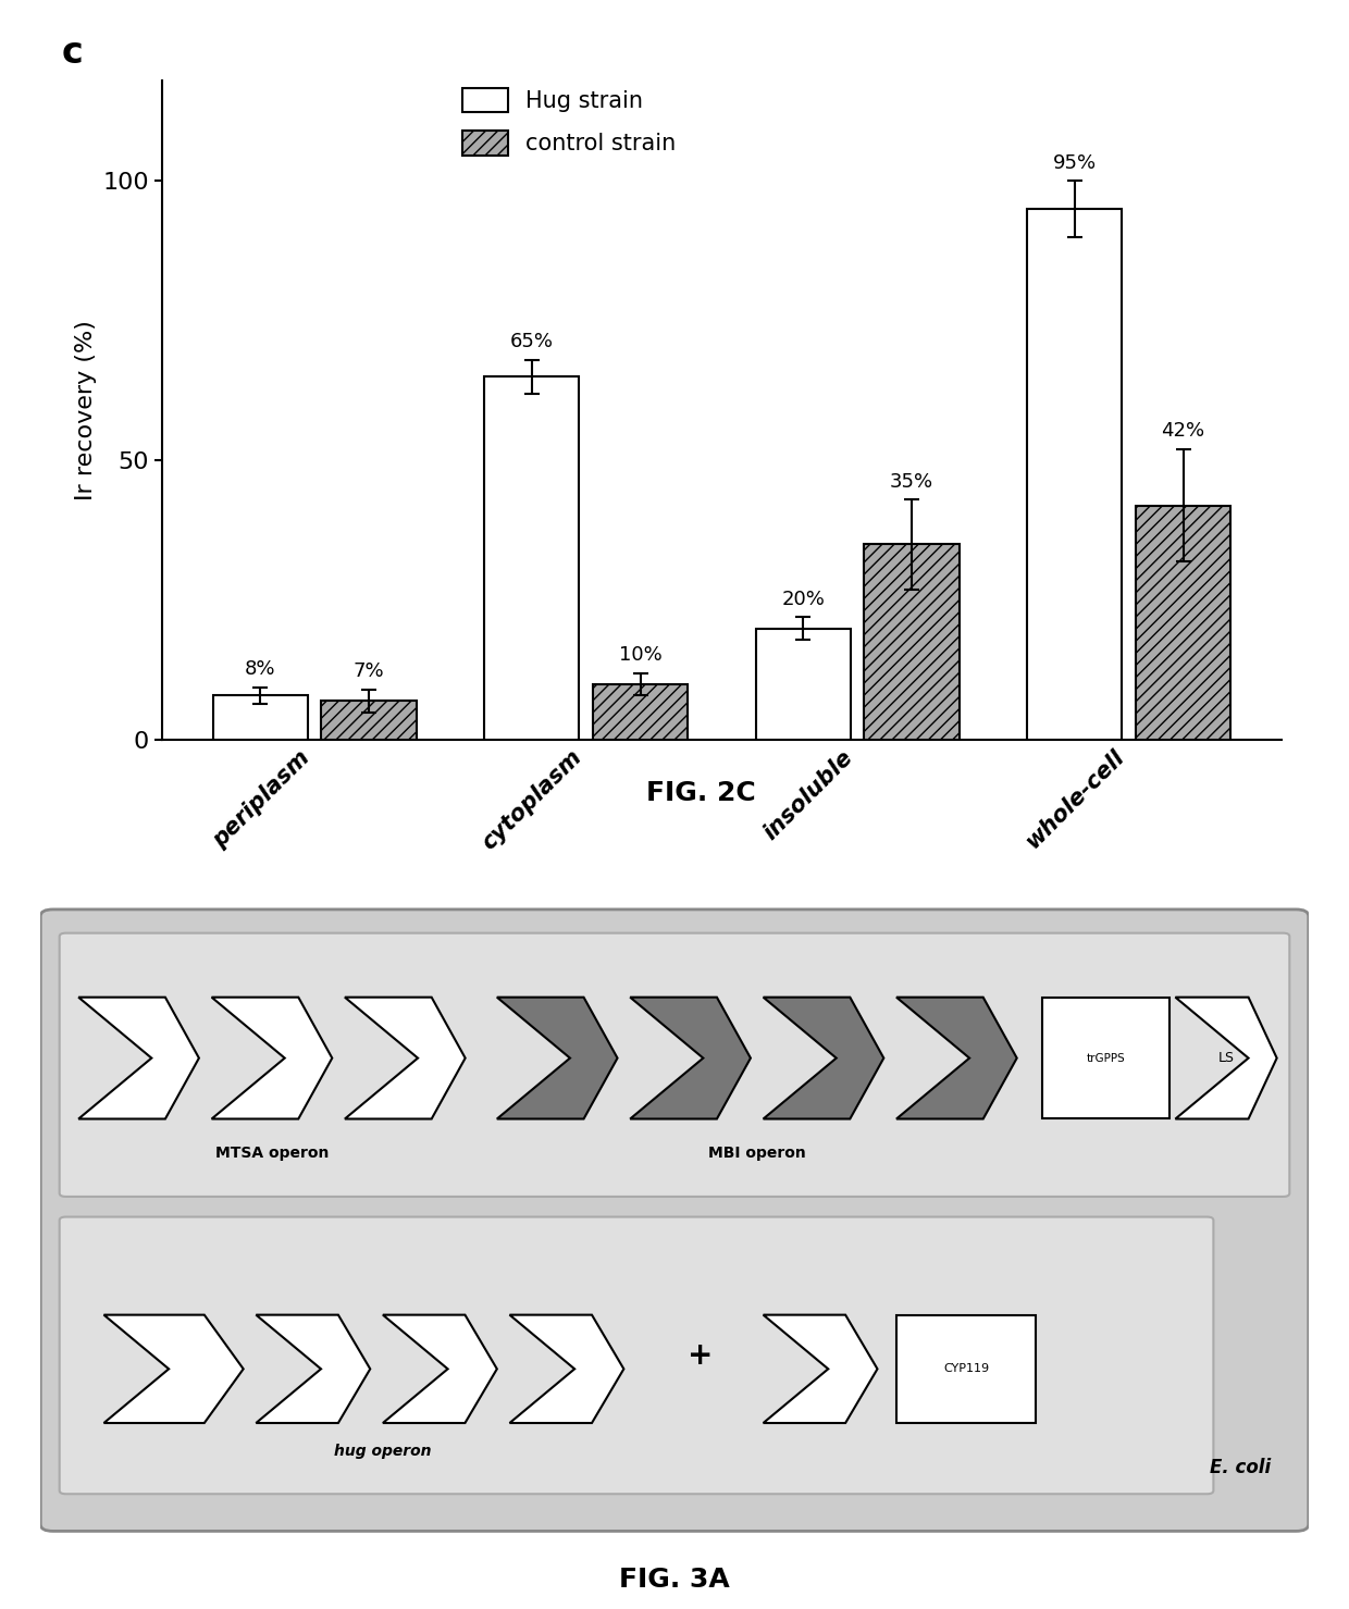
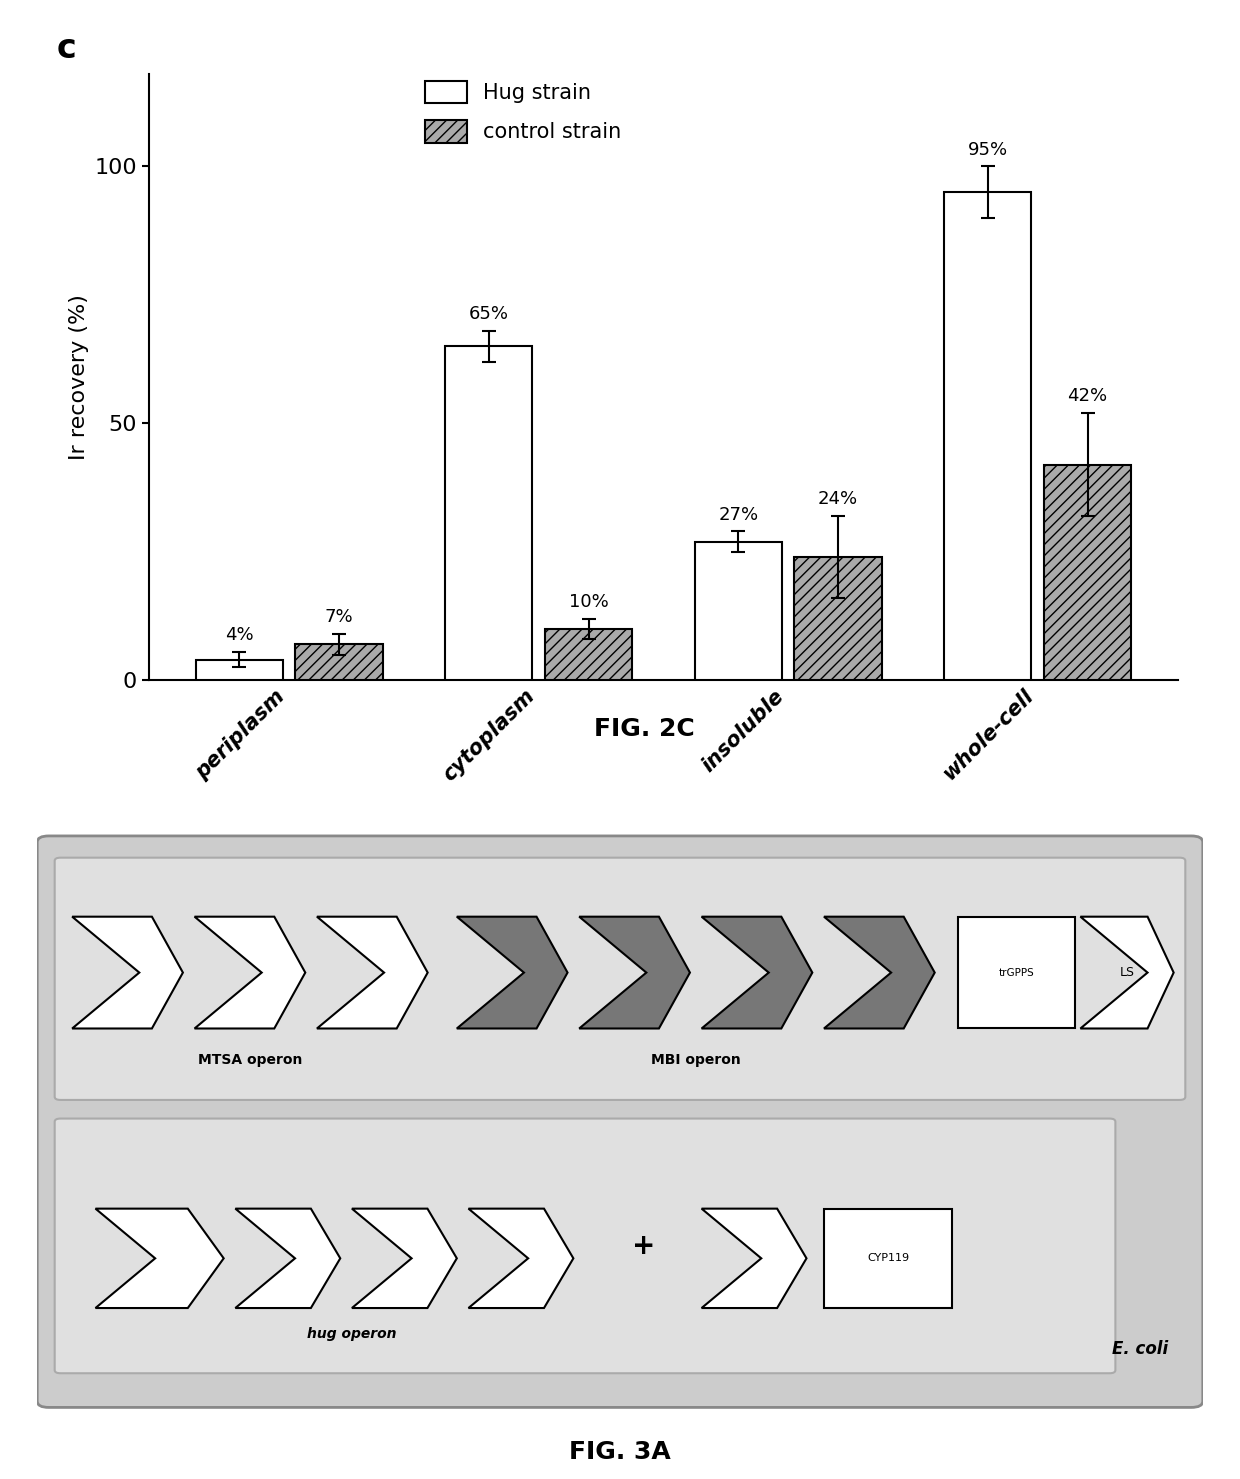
Hug strain/periplasm: 8% -> 4%
Hug strain/insoluble: 20% -> 27%
control strain/insoluble: 35% -> 24%
